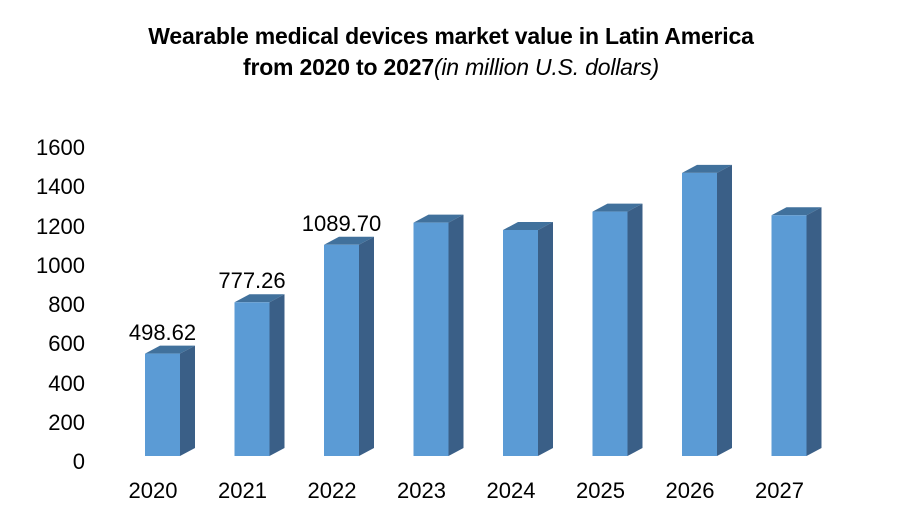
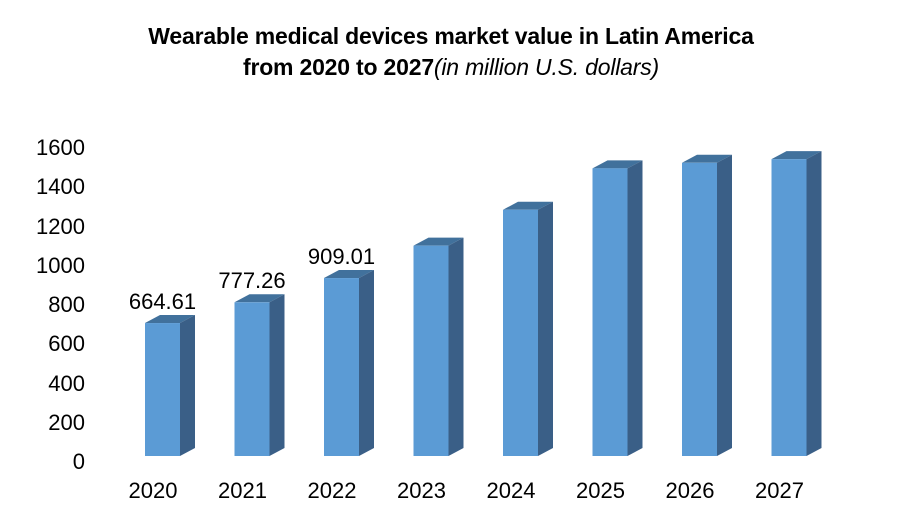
2020: 498.62 -> 664.61
2022: 1089.70 -> 909.01
2023: 1210 -> 1080
2024: 1170 -> 1280
2025: 1270 -> 1500
2026: 1480 -> 1540
2027: 1250 -> 1560
